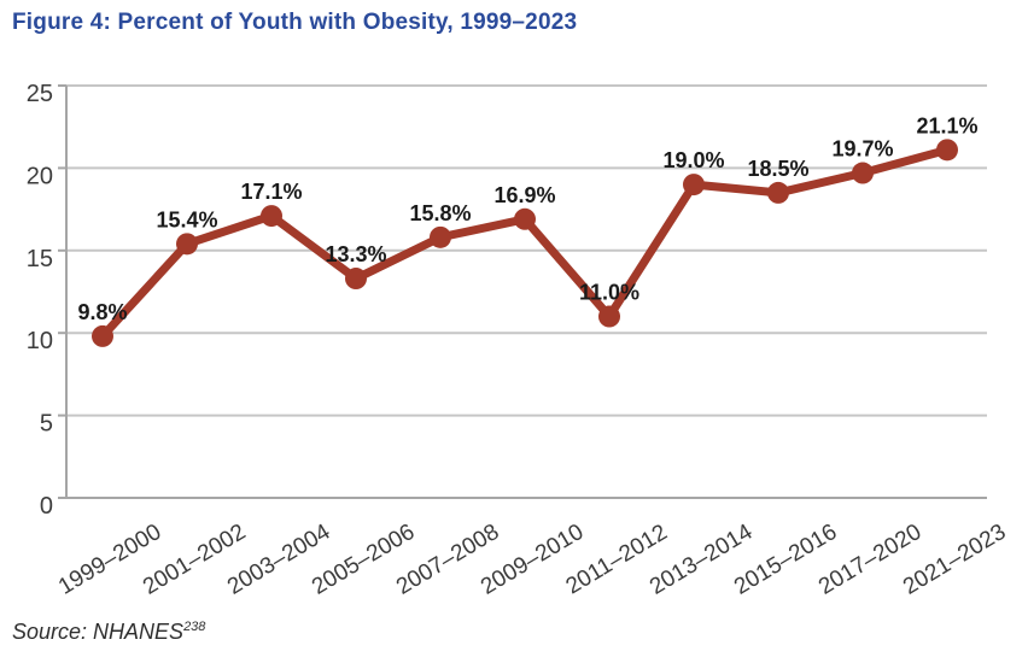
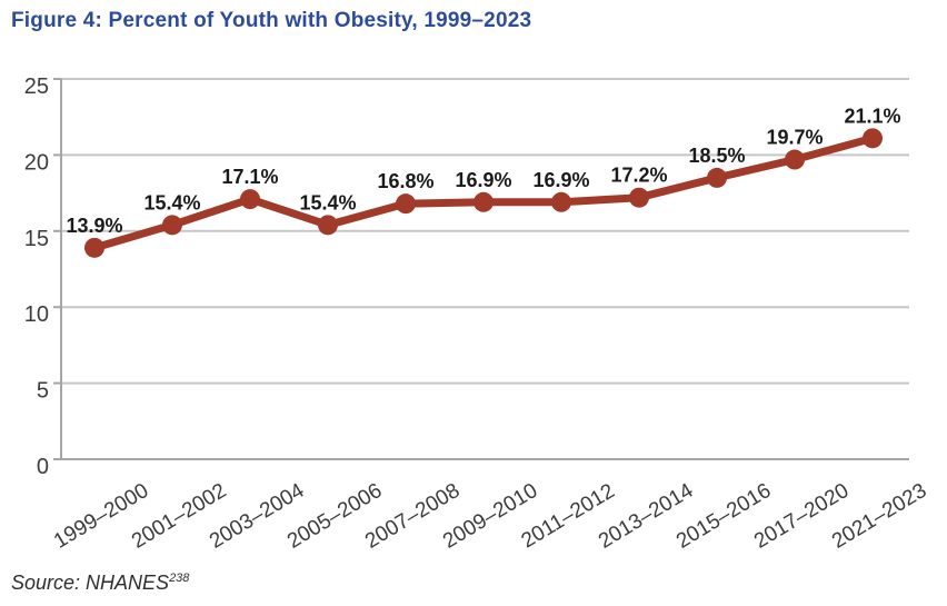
1999–2000: 9.8% -> 13.9%
2005–2006: 13.3% -> 15.4%
2007–2008: 15.8% -> 16.8%
2011–2012: 11.0% -> 16.9%
2013–2014: 19.0% -> 17.2%
